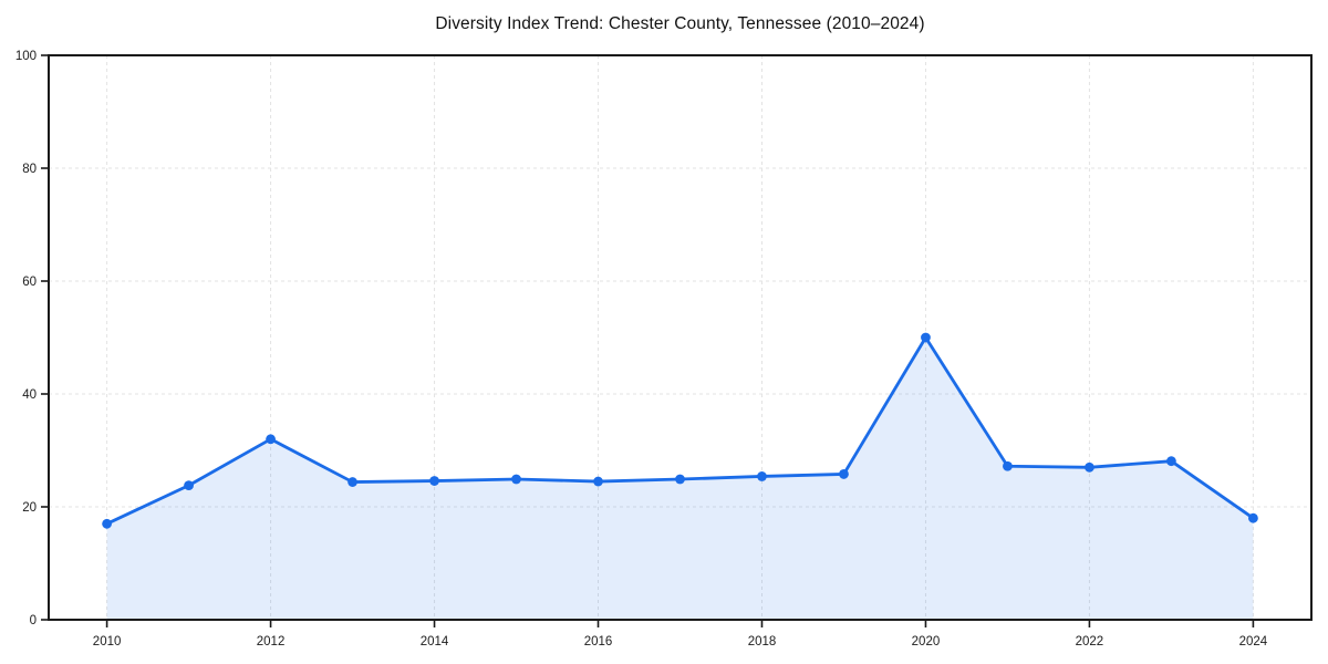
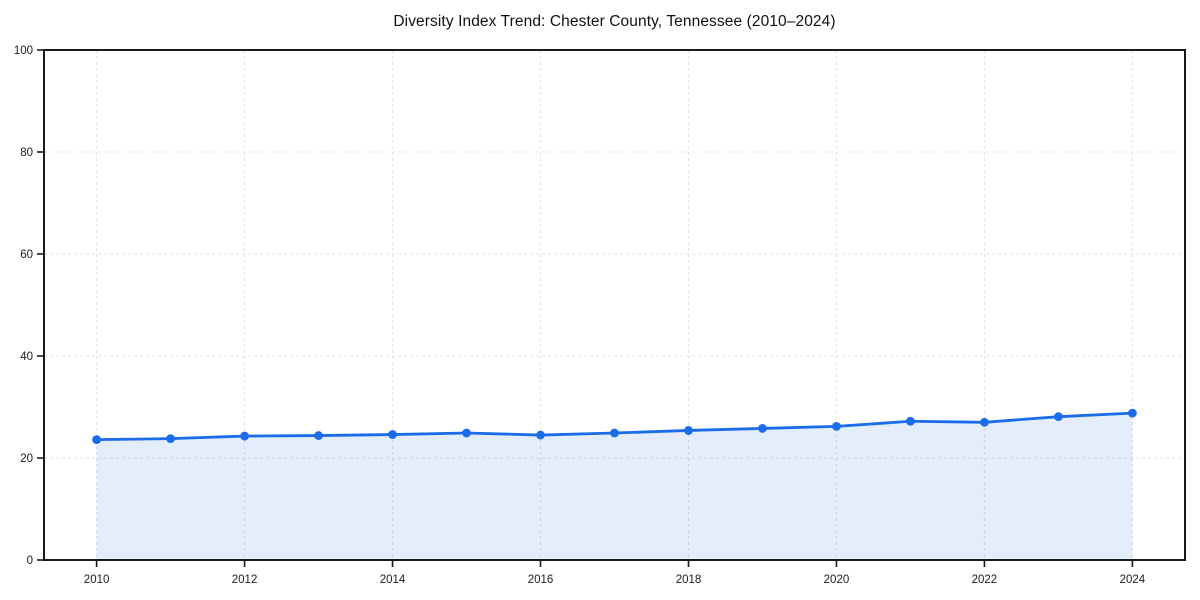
2010: 17 -> 24
2012: 32 -> 24
2020: 50 -> 26
2024: 18 -> 29
